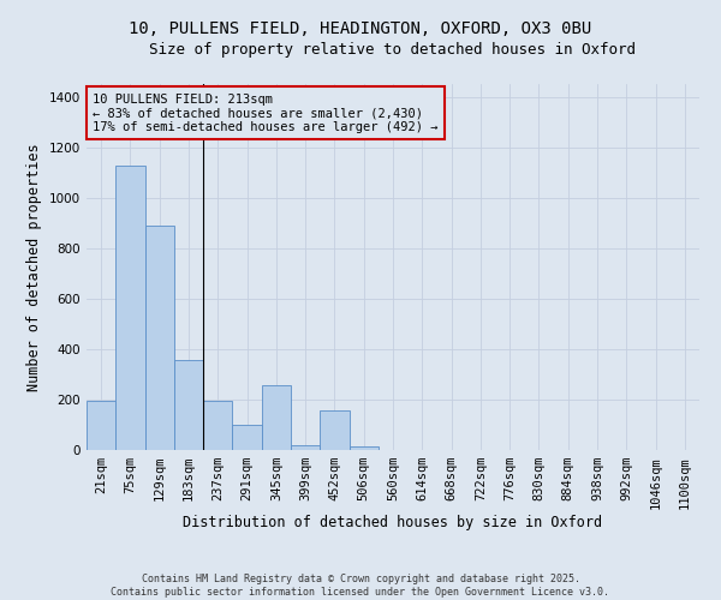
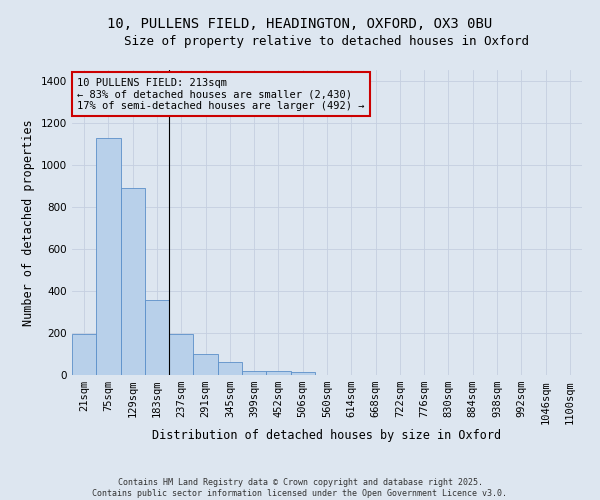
345sqm: 255 -> 60
452sqm: 155 -> 18
